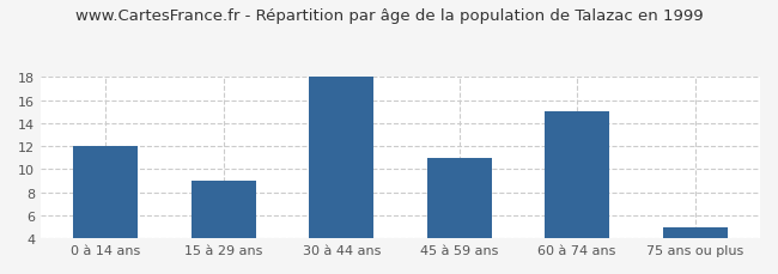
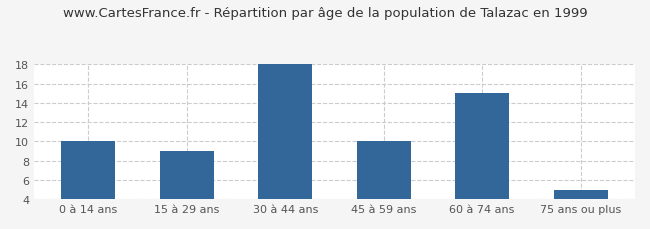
0 à 14 ans: 12 -> 10
45 à 59 ans: 11 -> 10
